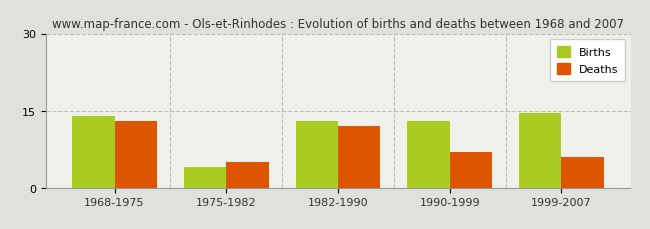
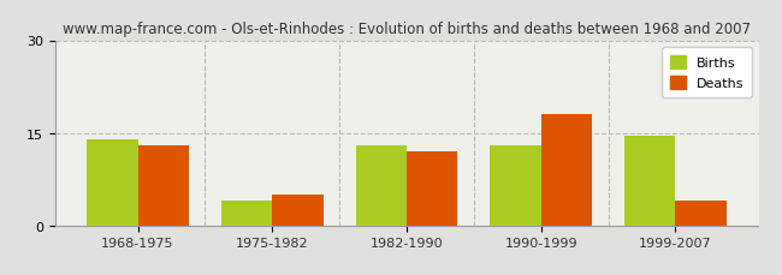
Deaths/1990-1999: 7 -> 18
Deaths/1999-2007: 6 -> 4
